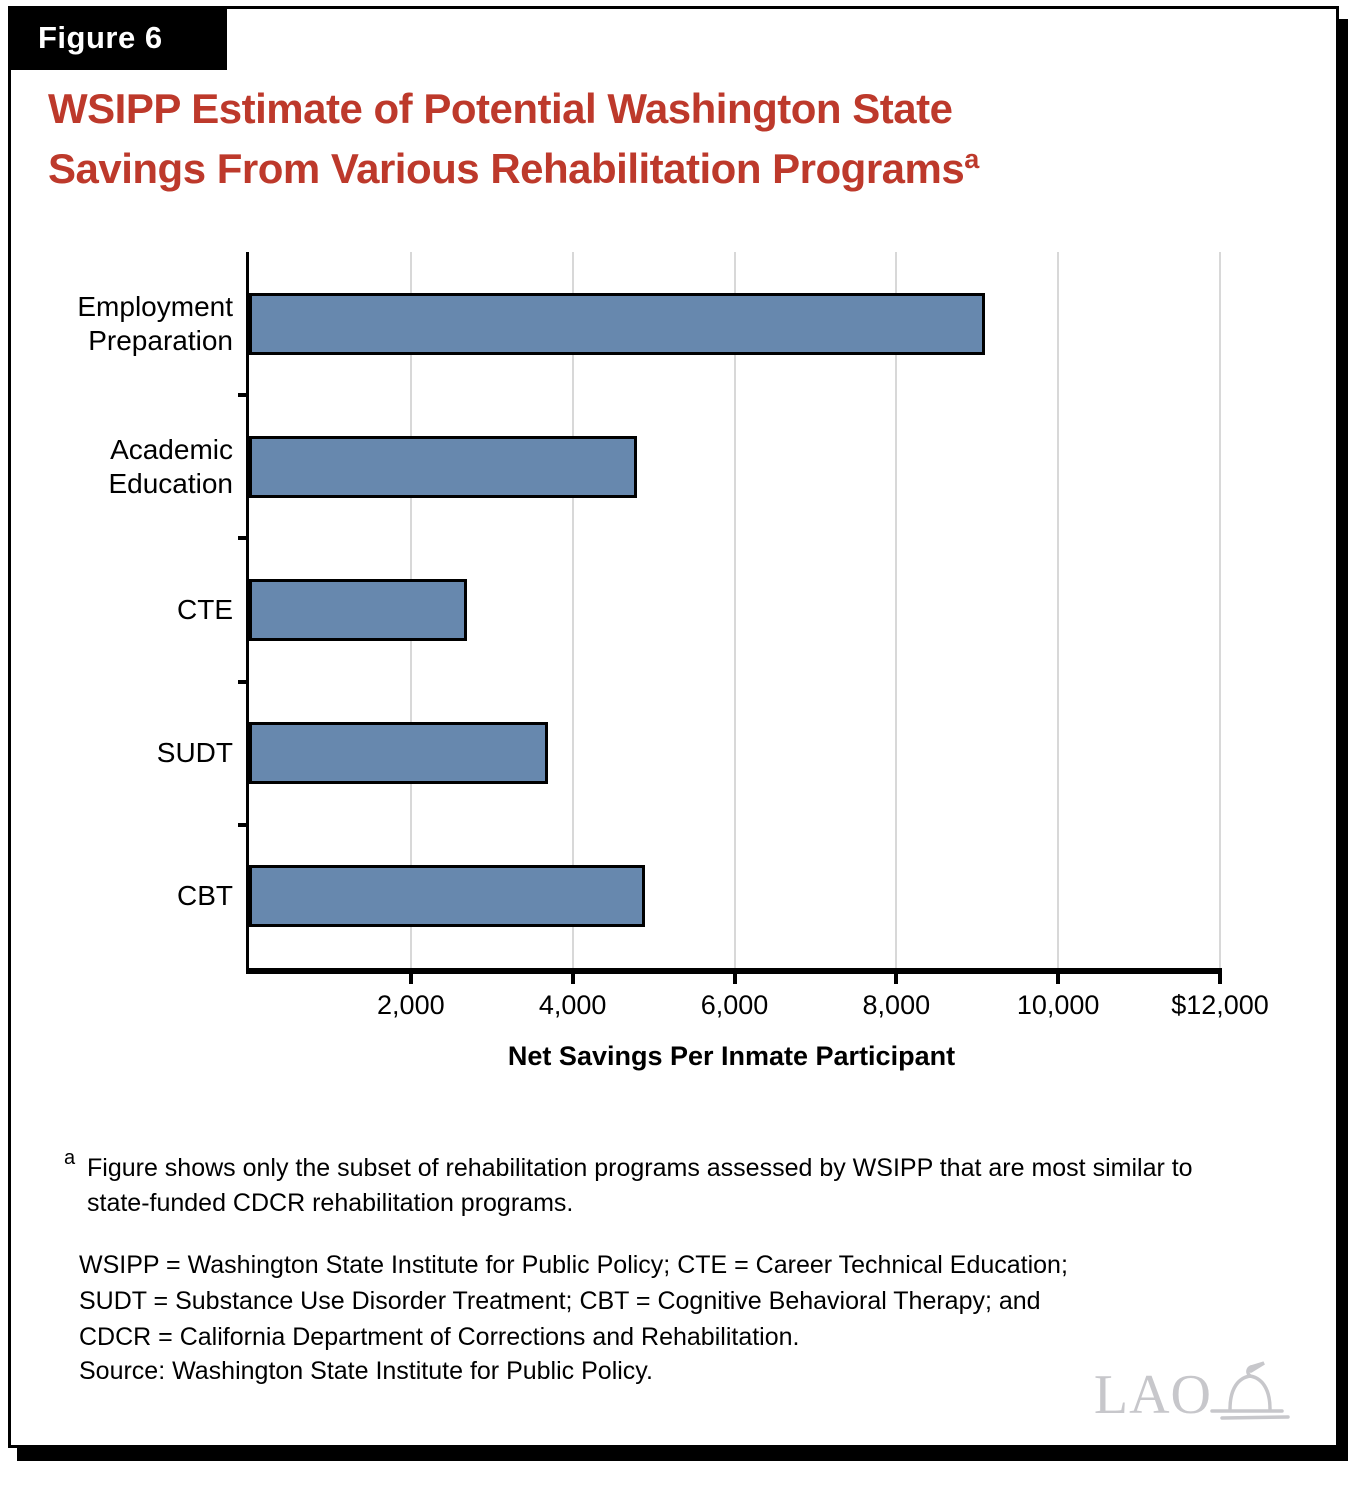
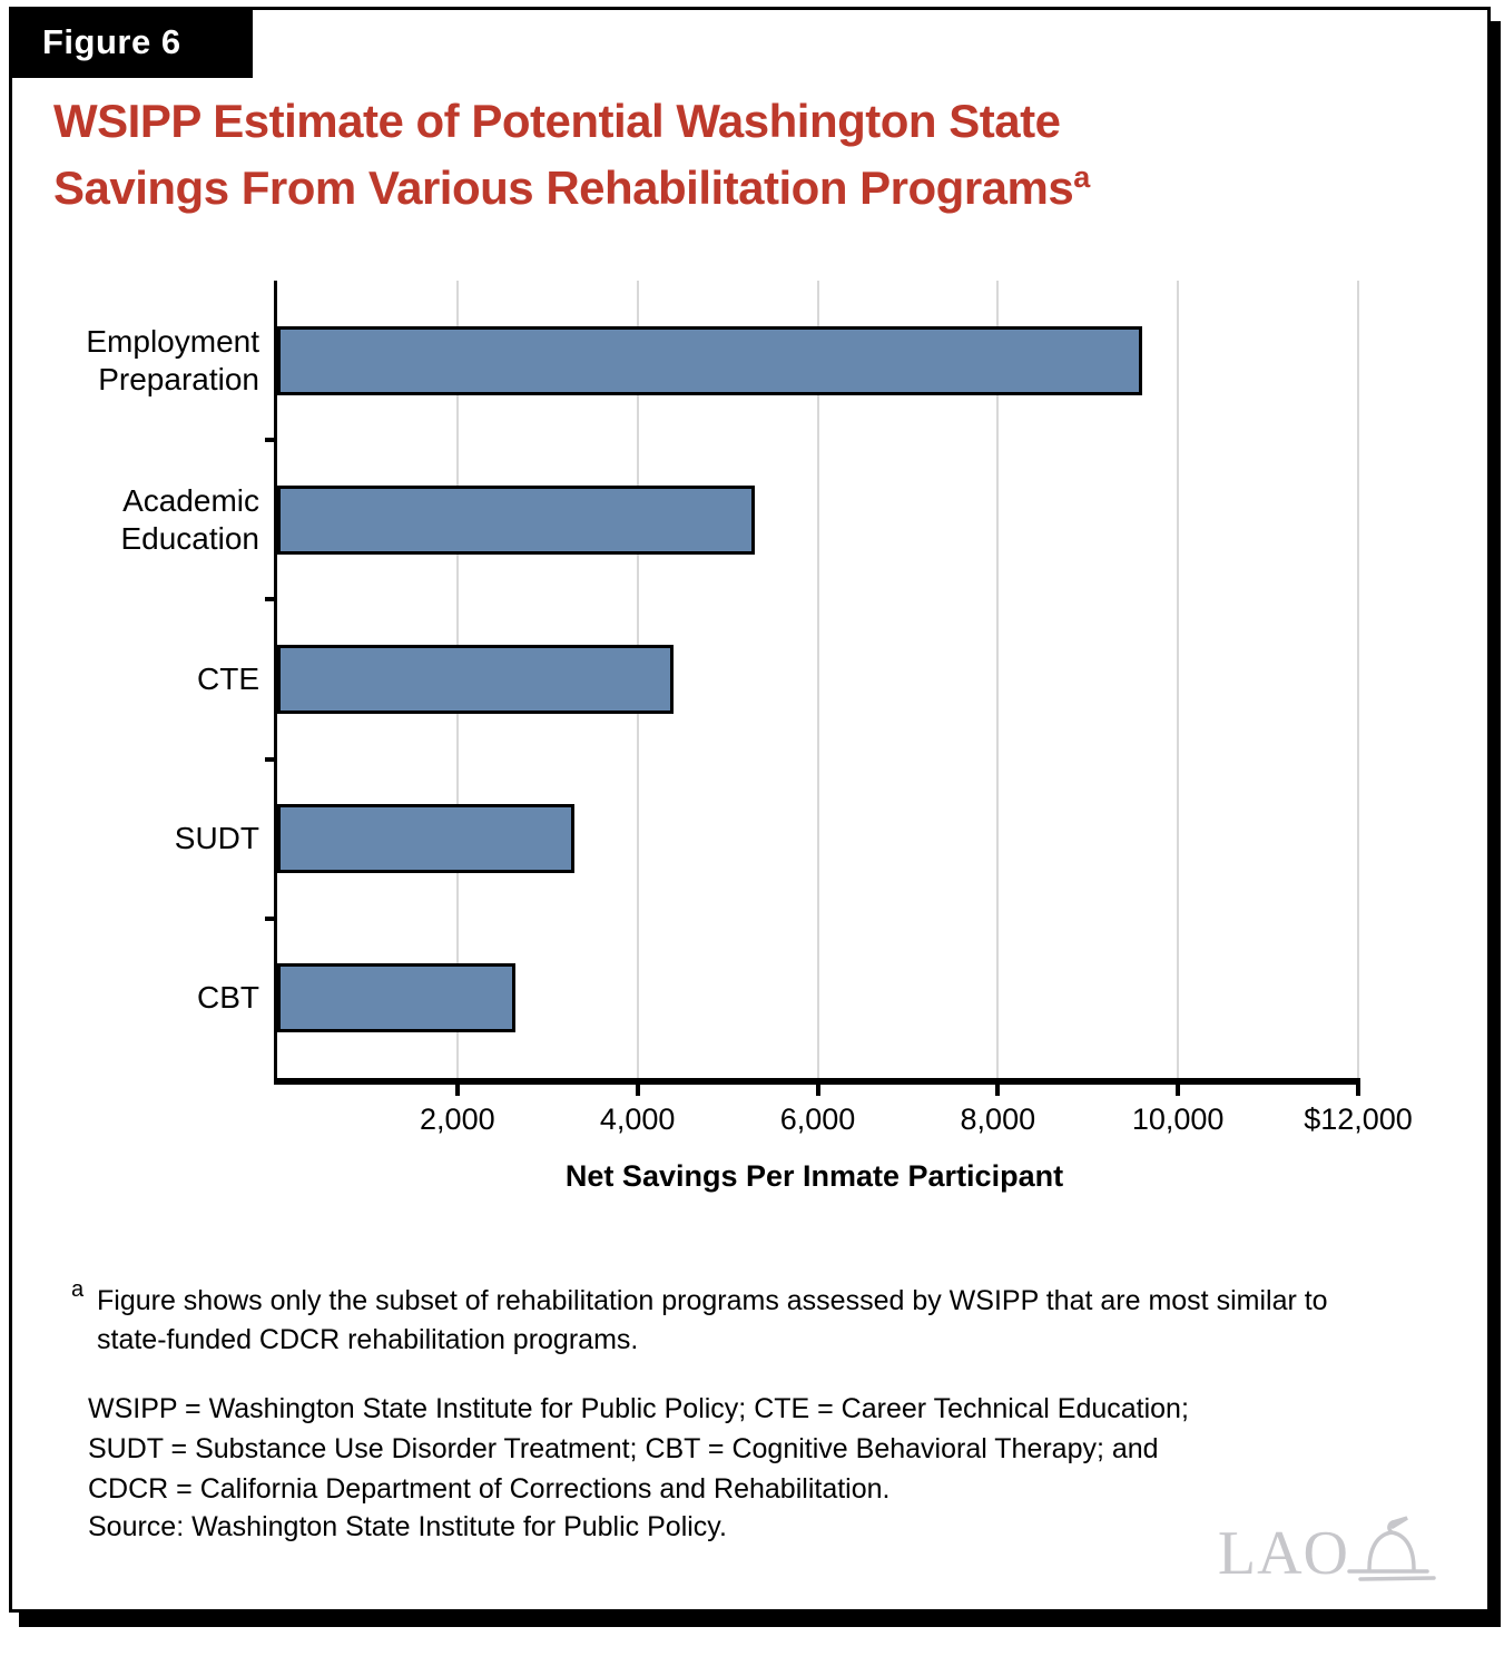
Employment Preparation: $9100 -> $9600
Academic Education: $4800 -> $5300
CTE: $2700 -> $4400
SUDT: $3700 -> $3300
CBT: $4900 -> $2600
